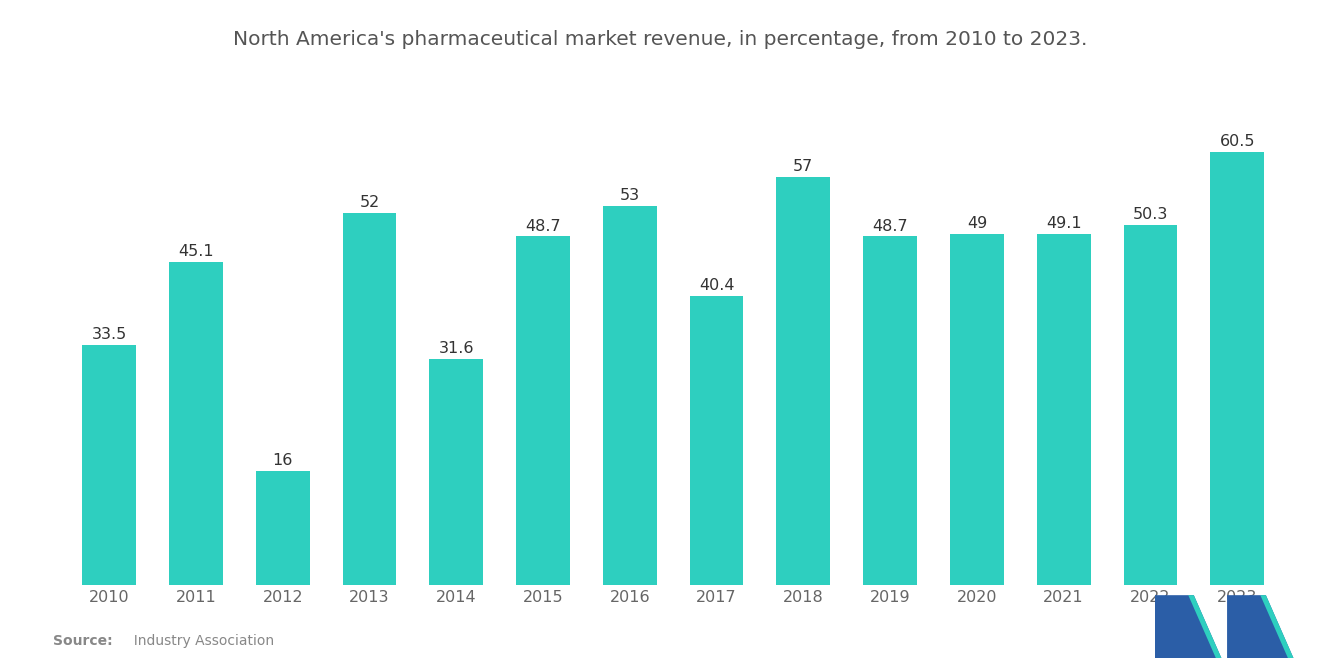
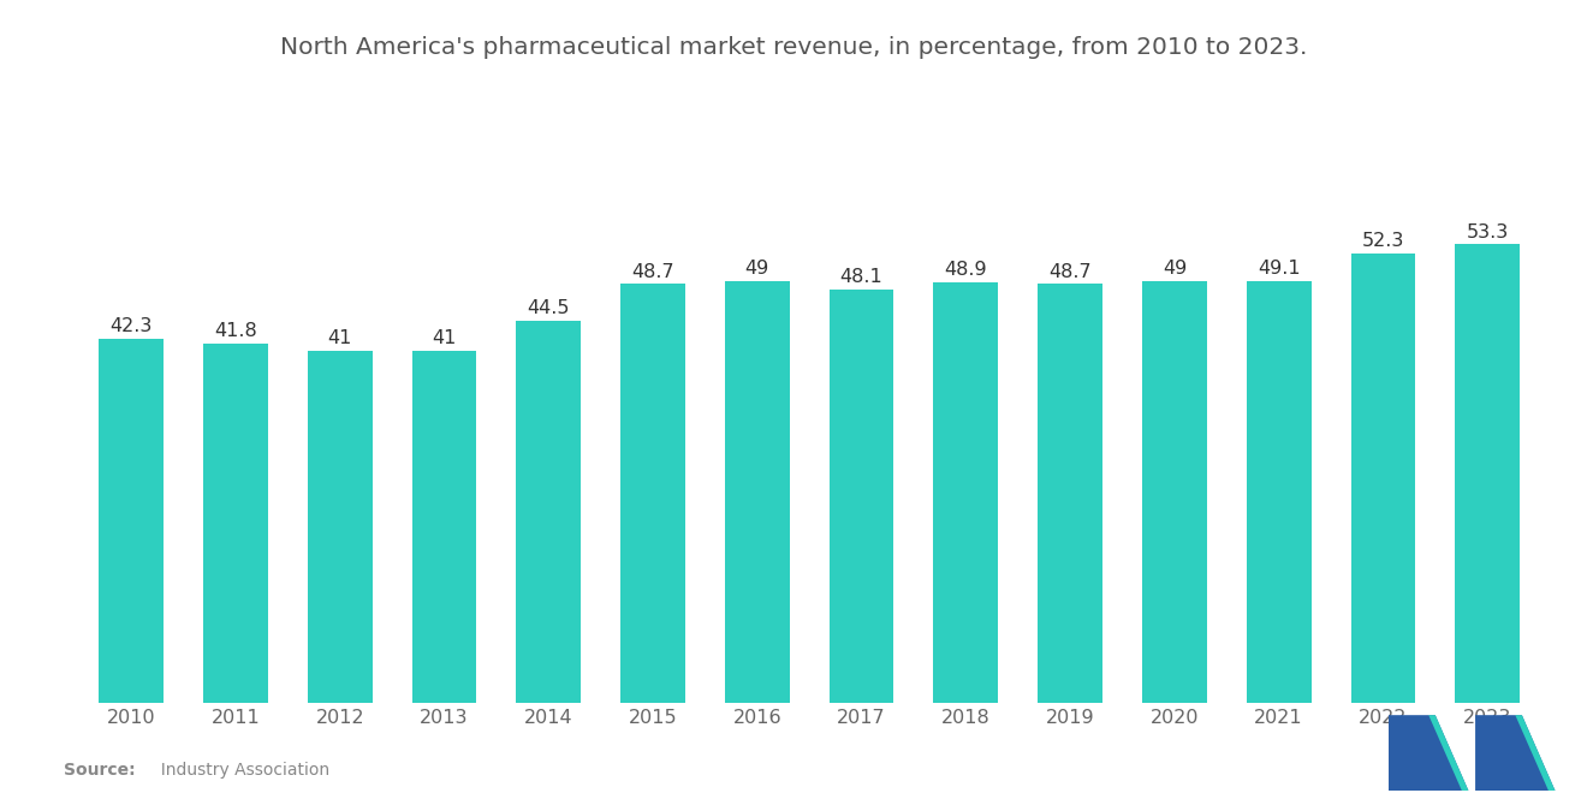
2010: 33.5 -> 42.3
2011: 45.1 -> 41.8
2012: 16 -> 41
2013: 52 -> 41
2014: 31.6 -> 44.5
2016: 53 -> 49
2017: 40.4 -> 48.1
2018: 57 -> 48.9
2022: 50.3 -> 52.3
2023: 60.5 -> 53.3
